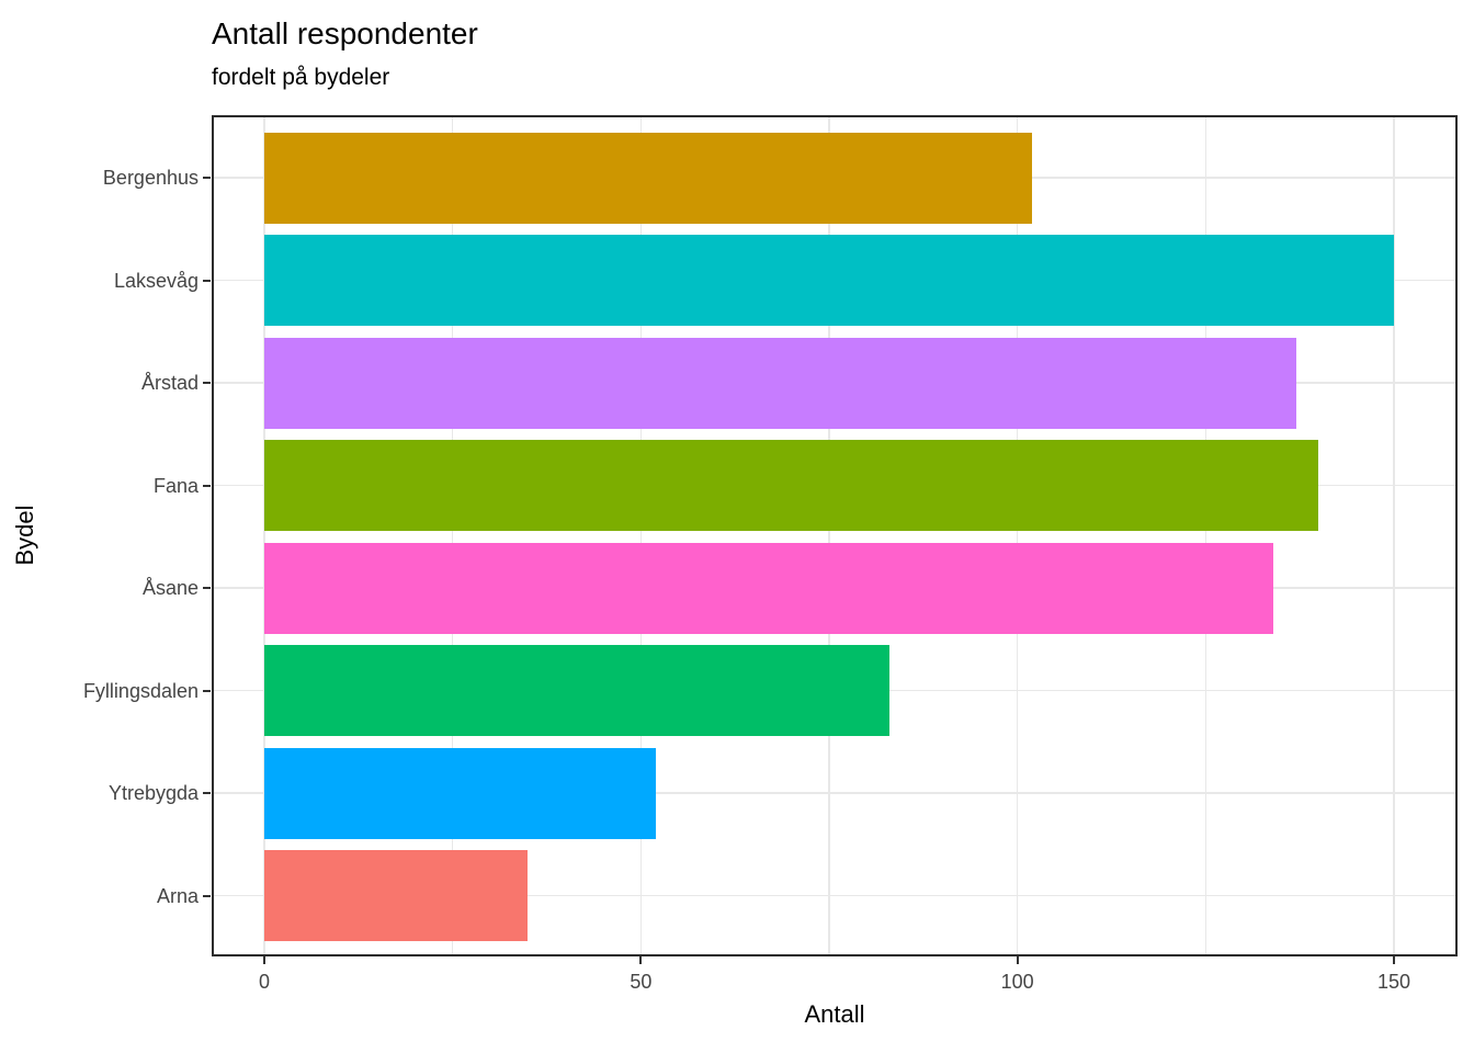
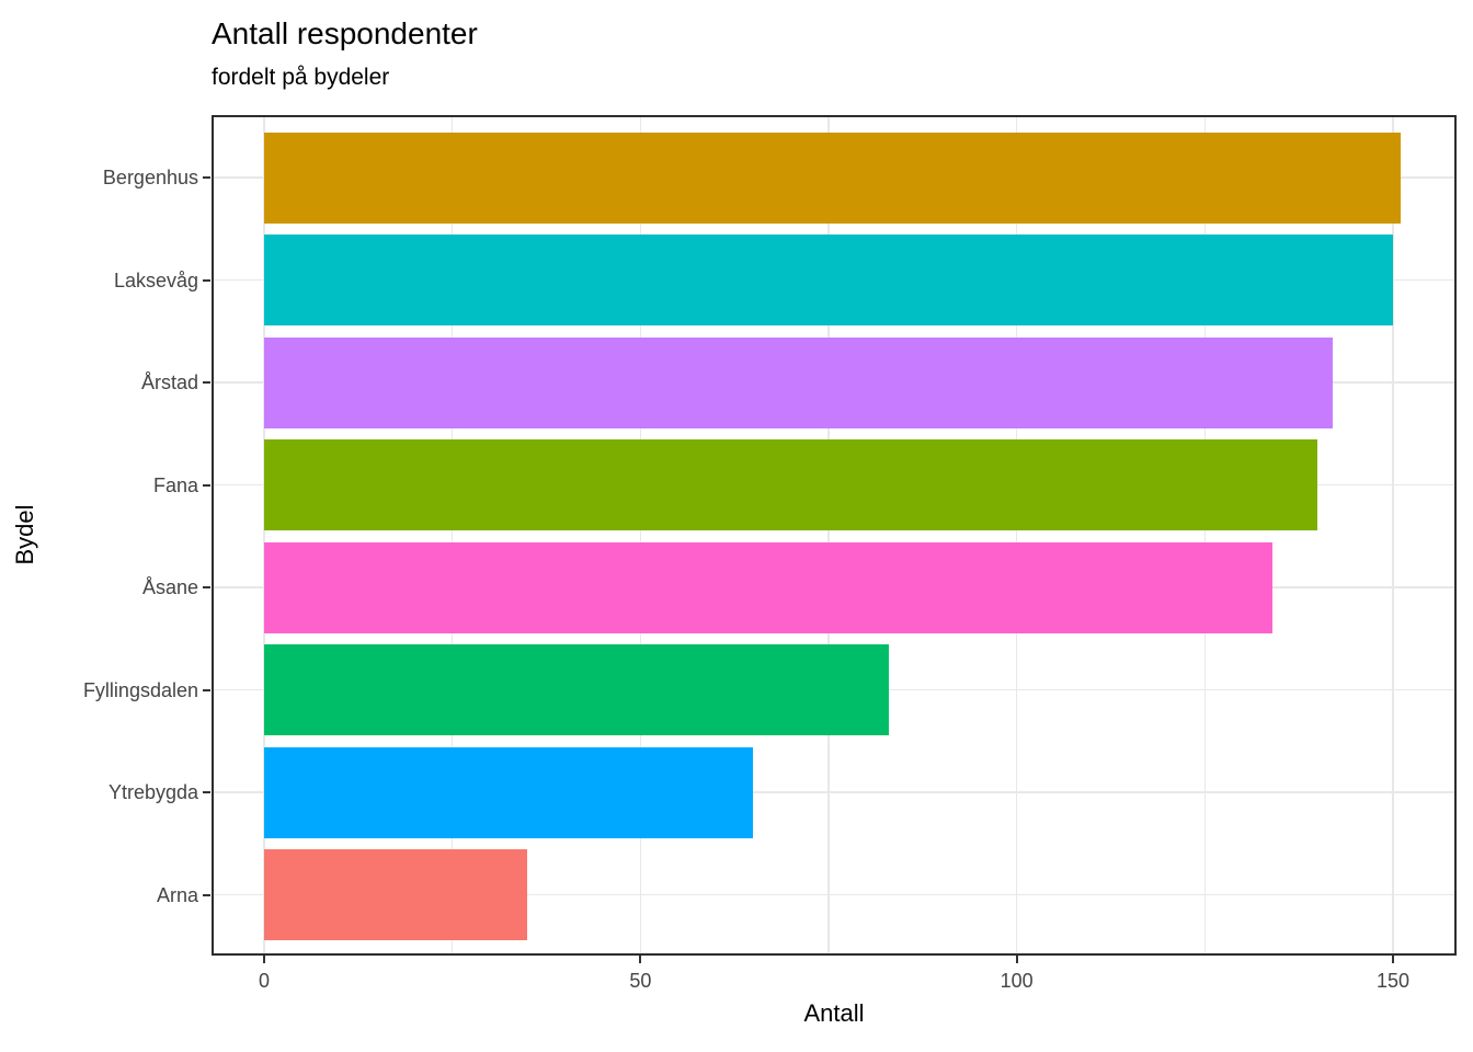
Bergenhus: 102 -> 151
Årstad: 137 -> 142
Ytrebygda: 52 -> 65
